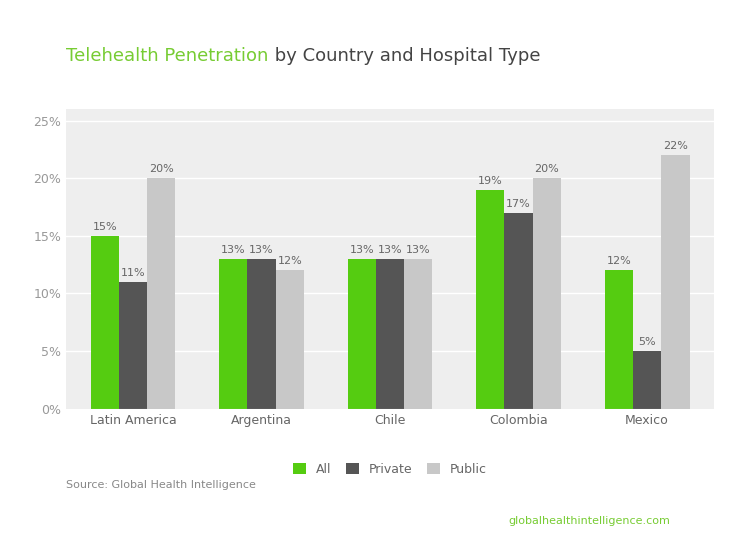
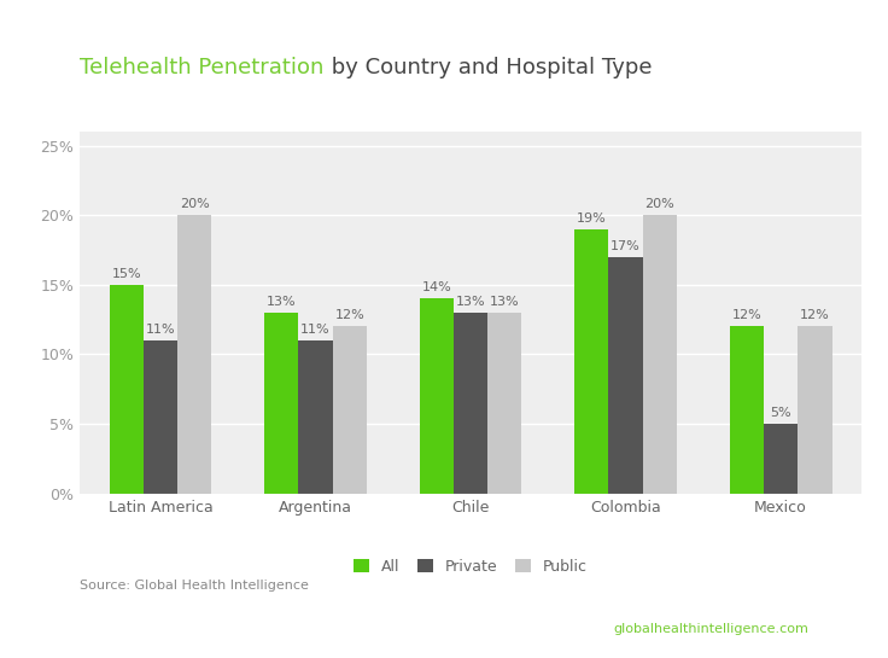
Private/Argentina: 13% -> 11%
All/Chile: 13% -> 14%
Public/Mexico: 22% -> 12%
